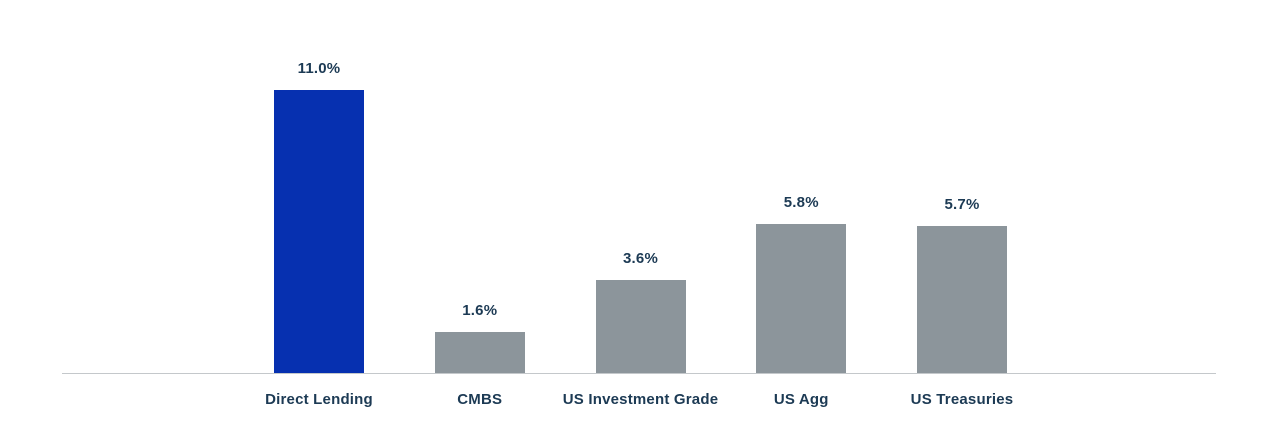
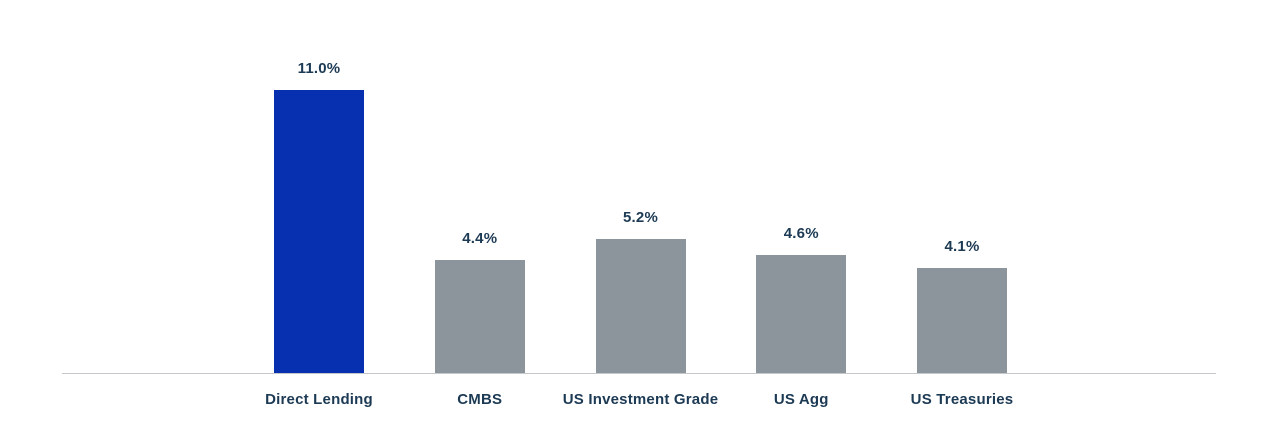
CMBS: 1.6% -> 4.4%
US Investment Grade: 3.6% -> 5.2%
US Agg: 5.8% -> 4.6%
US Treasuries: 5.7% -> 4.1%
